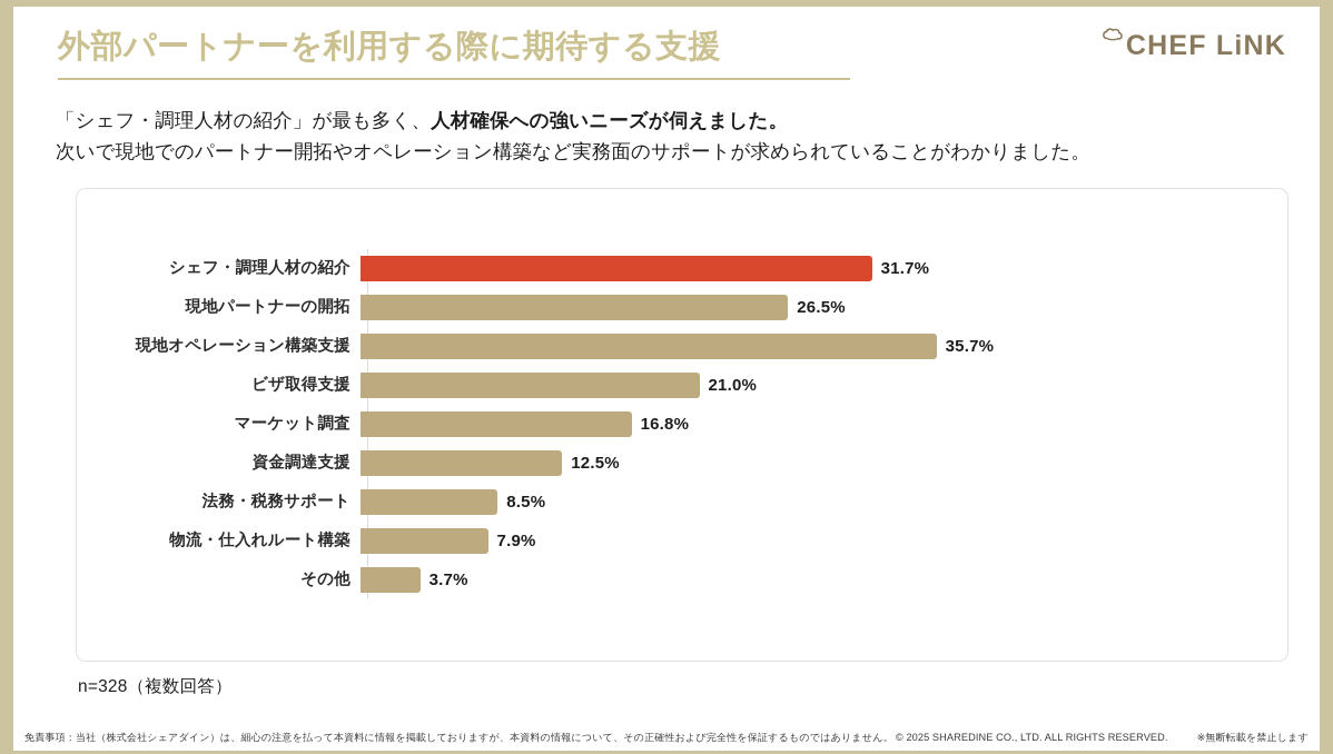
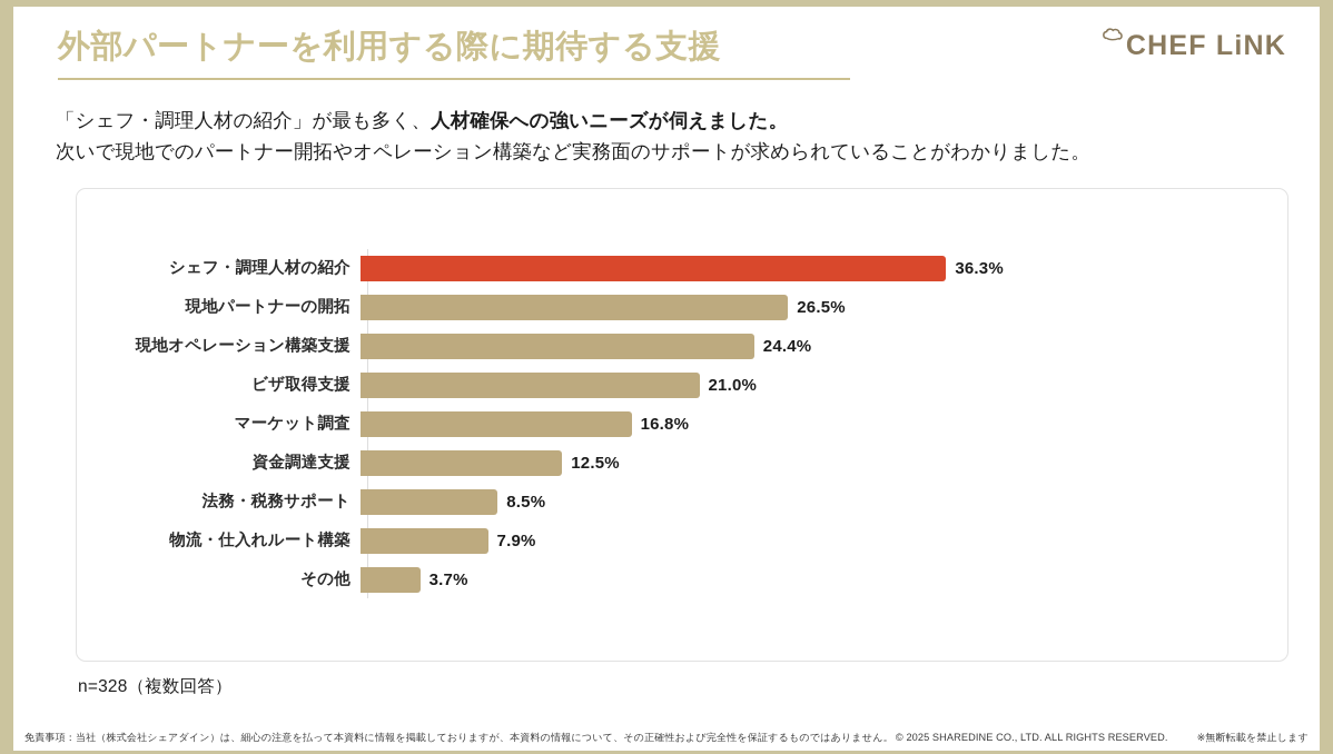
シェフ・調理人材の紹介: 31.7% -> 36.3%
現地オペレーション構築支援: 35.7% -> 24.4%
